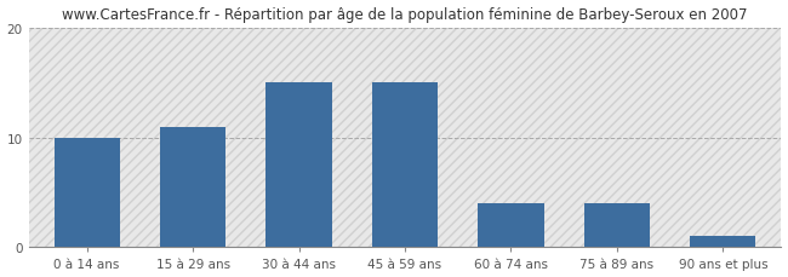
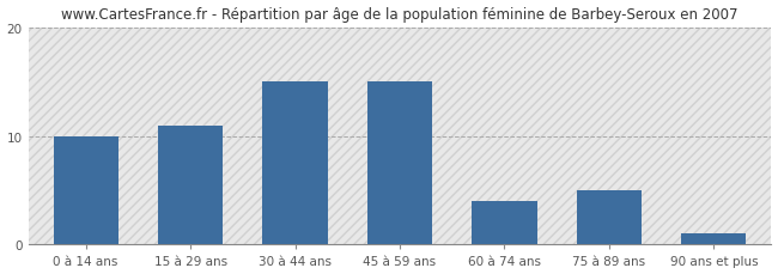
75 à 89 ans: 4 -> 5
